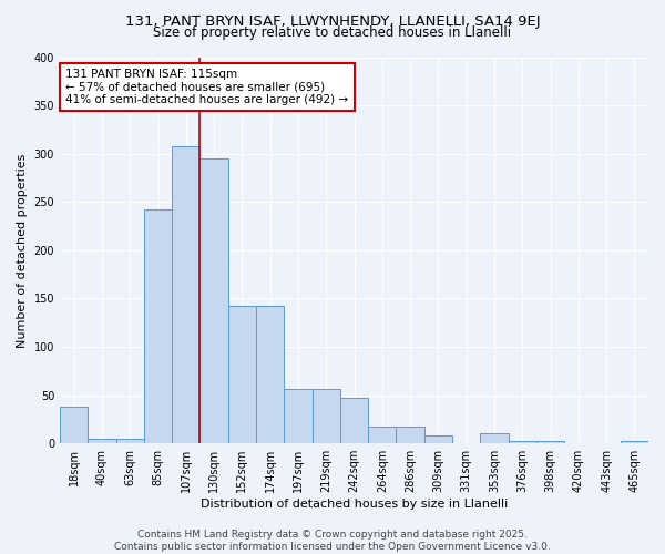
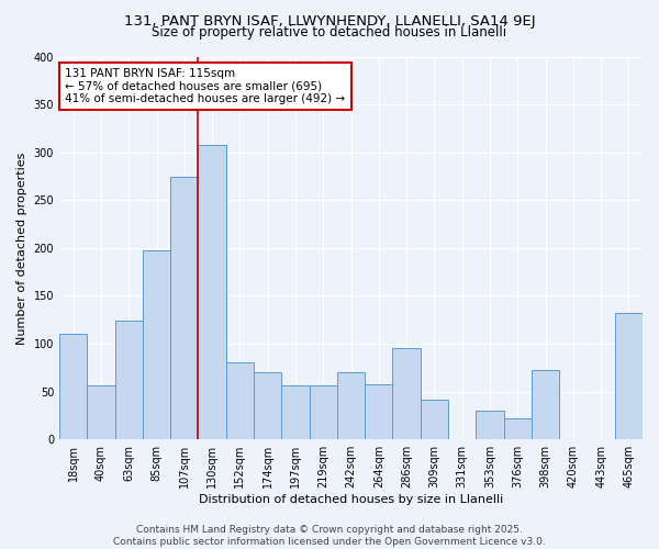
18sqm: 38 -> 110
40sqm: 5 -> 56
63sqm: 5 -> 124
85sqm: 242 -> 198
107sqm: 308 -> 274
130sqm: 295 -> 308
152sqm: 143 -> 80
174sqm: 143 -> 70
242sqm: 47 -> 70
264sqm: 18 -> 58
286sqm: 18 -> 96
309sqm: 8 -> 42
353sqm: 10 -> 30
376sqm: 3 -> 22
398sqm: 3 -> 72
465sqm: 3 -> 132
